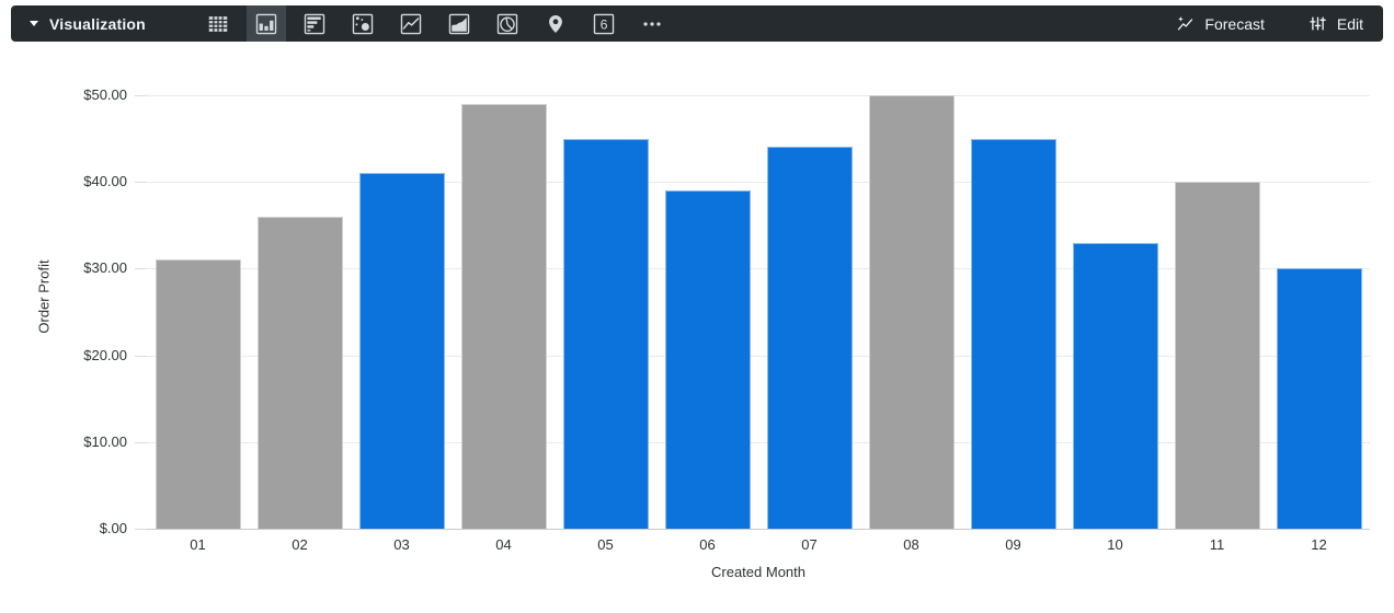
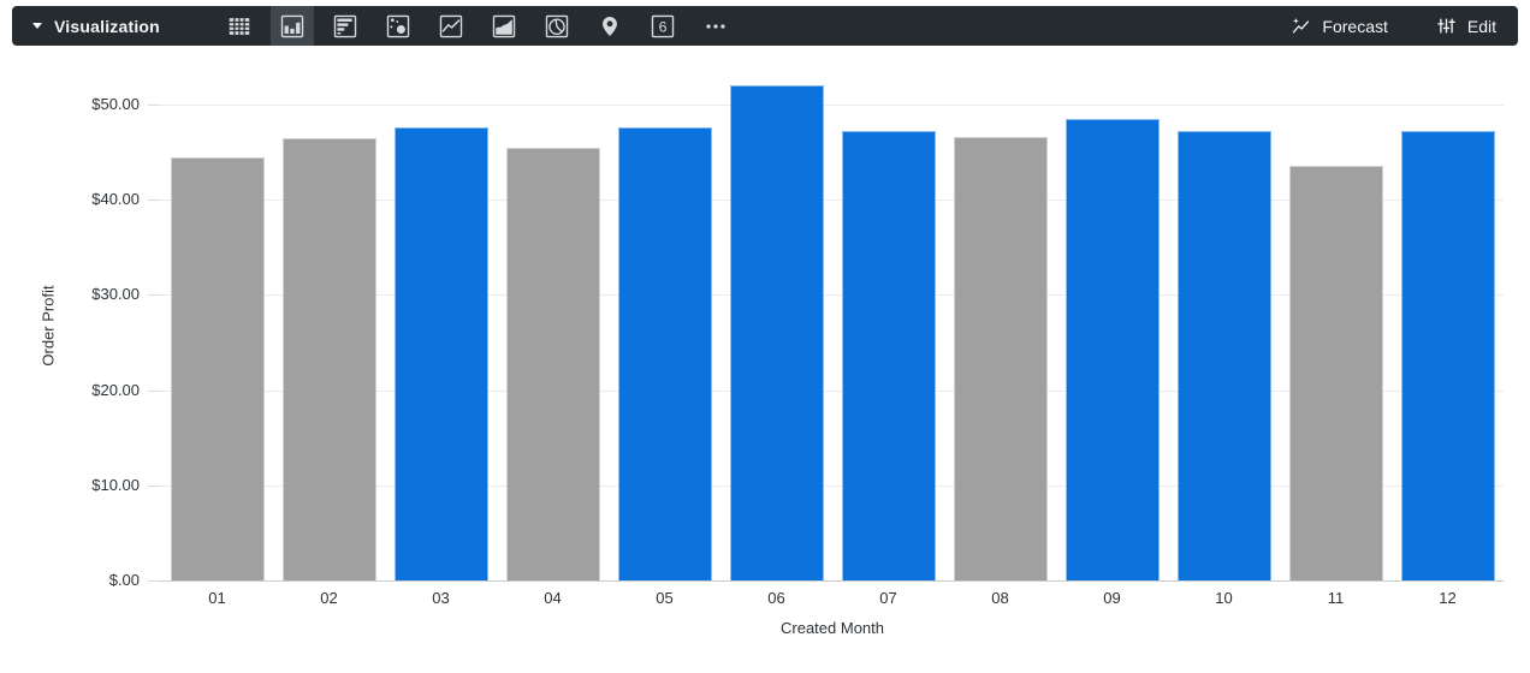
01: $31 -> $44
02: $36 -> $46
03: $41 -> $48
04: $49 -> $46
05: $45 -> $48
06: $39 -> $52
07: $44 -> $47
08: $50 -> $47
09: $45 -> $48
10: $33 -> $47
11: $40 -> $44
12: $30 -> $47
